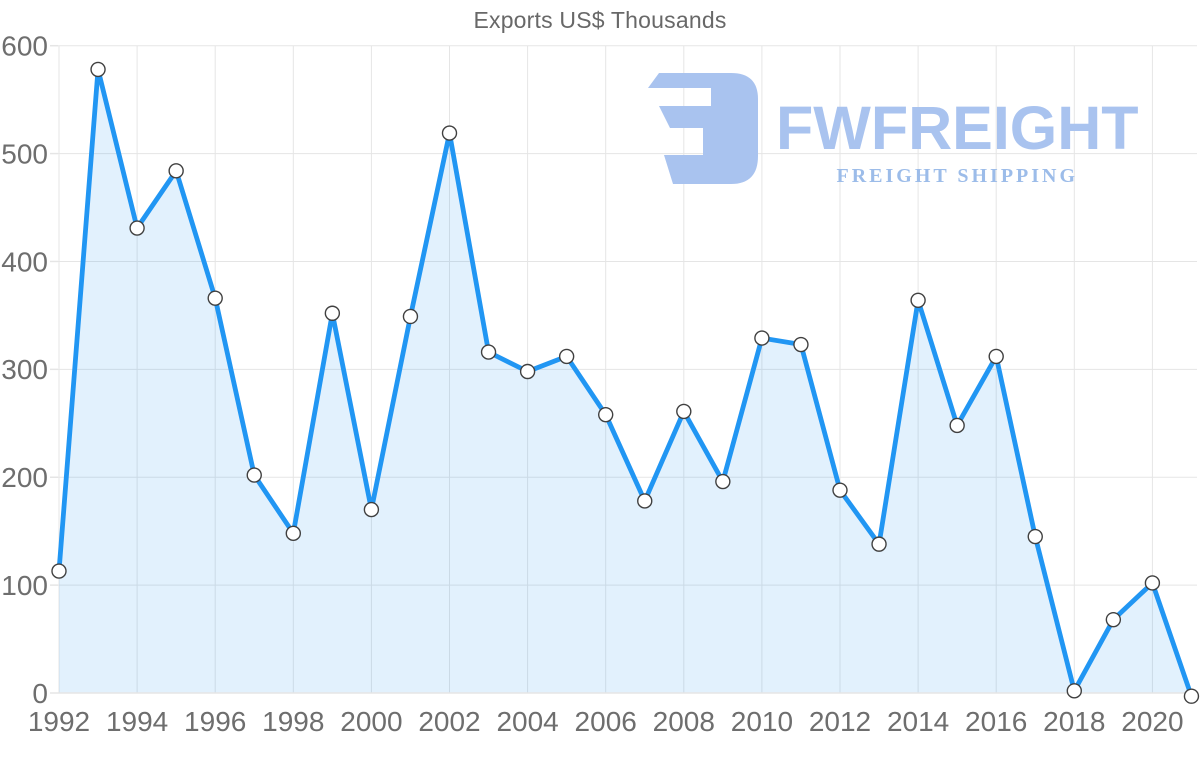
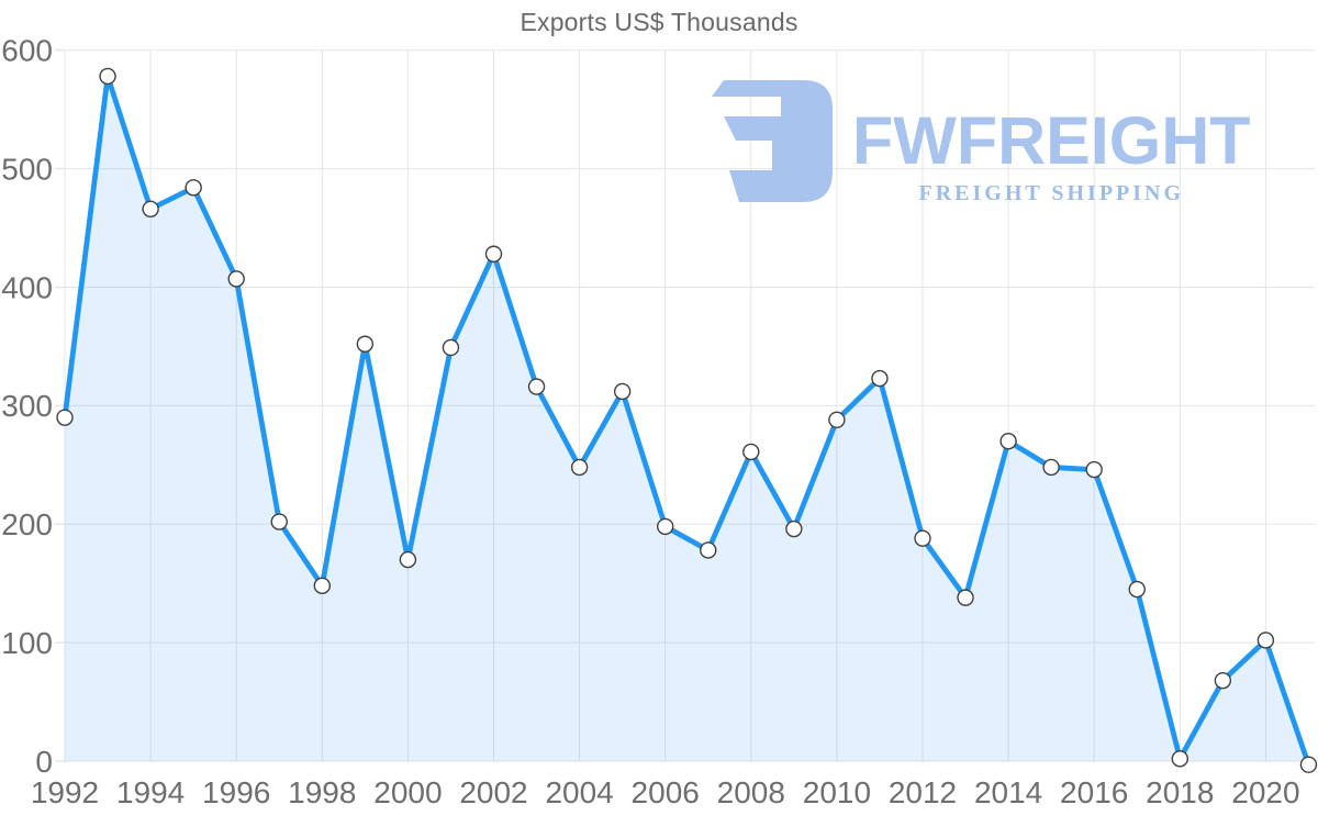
1992: 113 -> 290
1994: 431 -> 466
1996: 366 -> 407
2002: 519 -> 428
2004: 298 -> 248
2006: 258 -> 198
2010: 329 -> 288
2014: 364 -> 270
2016: 312 -> 246
